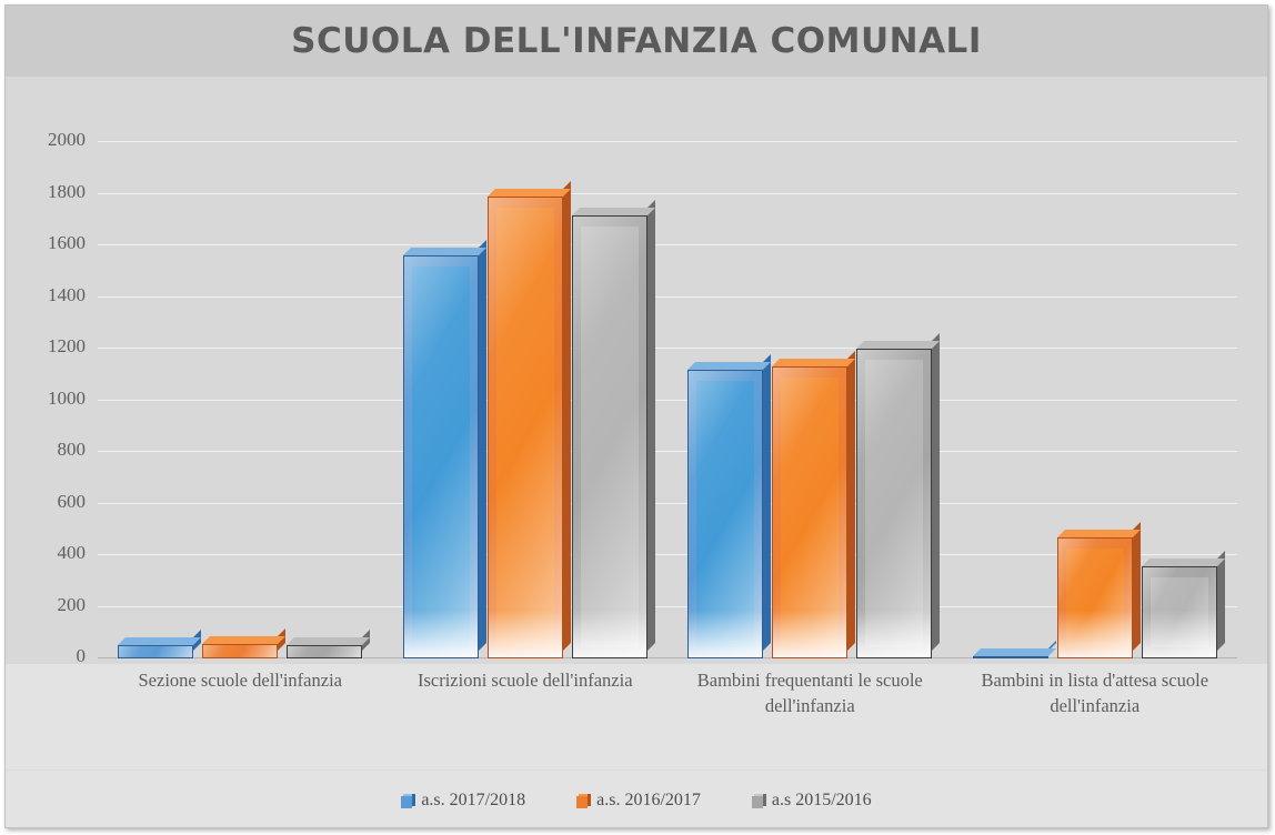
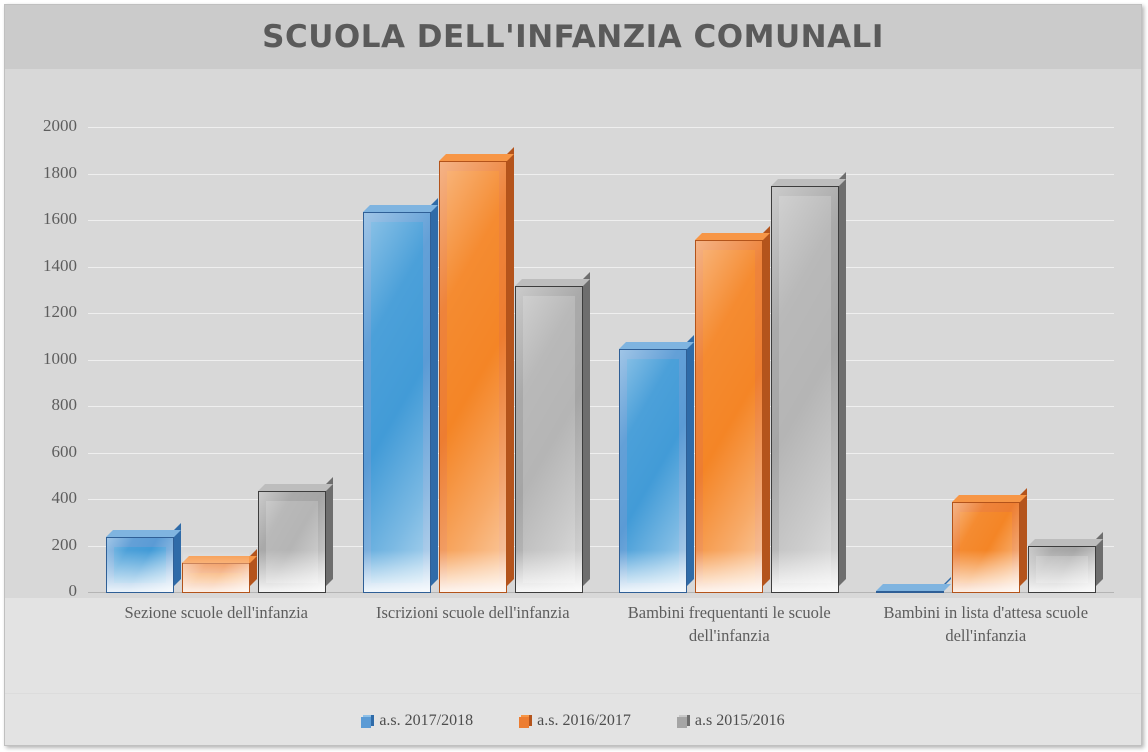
a.s. 2017/2018/Sezione scuole dell'infanzia: 50 -> 240
a.s. 2016/2017/Sezione scuole dell'infanzia: 50 -> 130
a.s 2015/2016/Sezione scuole dell'infanzia: 50 -> 440
a.s. 2017/2018/Iscrizioni scuole dell'infanzia: 1560 -> 1640
a.s. 2016/2017/Iscrizioni scuole dell'infanzia: 1790 -> 1860
a.s 2015/2016/Iscrizioni scuole dell'infanzia: 1720 -> 1320
a.s. 2017/2018/Bambini frequentanti le scuole dell'infanzia: 1120 -> 1050
a.s. 2016/2017/Bambini frequentanti le scuole dell'infanzia: 1130 -> 1520
a.s 2015/2016/Bambini frequentanti le scuole dell'infanzia: 1200 -> 1750
a.s. 2016/2017/Bambini in lista d'attesa scuole dell'infanzia: 470 -> 390
a.s 2015/2016/Bambini in lista d'attesa scuole dell'infanzia: 360 -> 200
